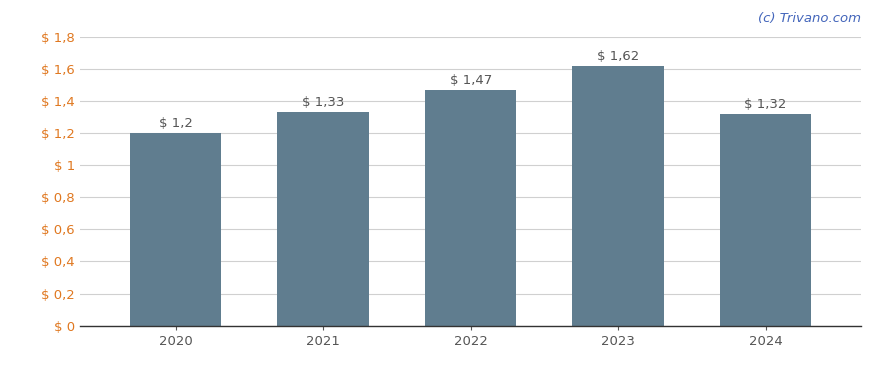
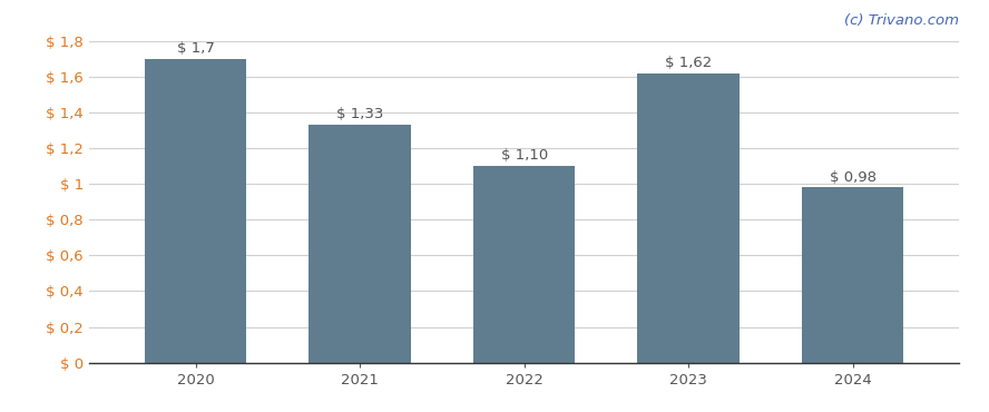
2020: 1,2 -> 1,7
2022: 1,47 -> 1,10
2024: 1,32 -> 0,98
